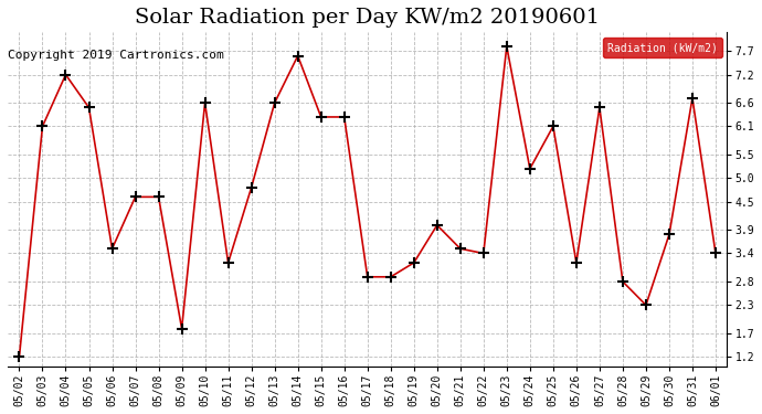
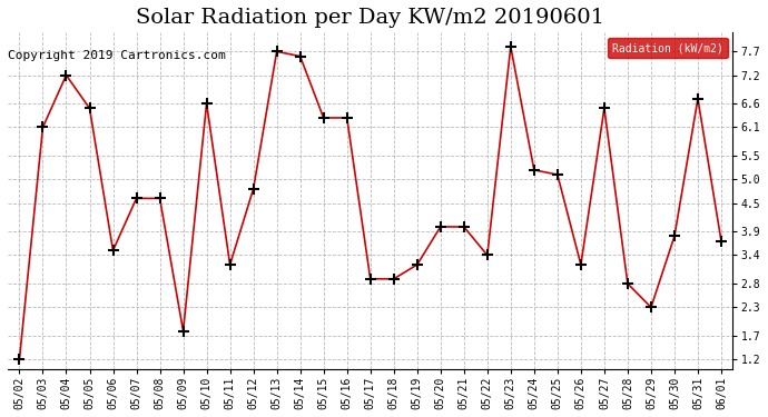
05/13: 6.6 -> 7.7
05/21: 3.5 -> 4.0
05/25: 6.1 -> 5.1
06/01: 3.4 -> 3.7
